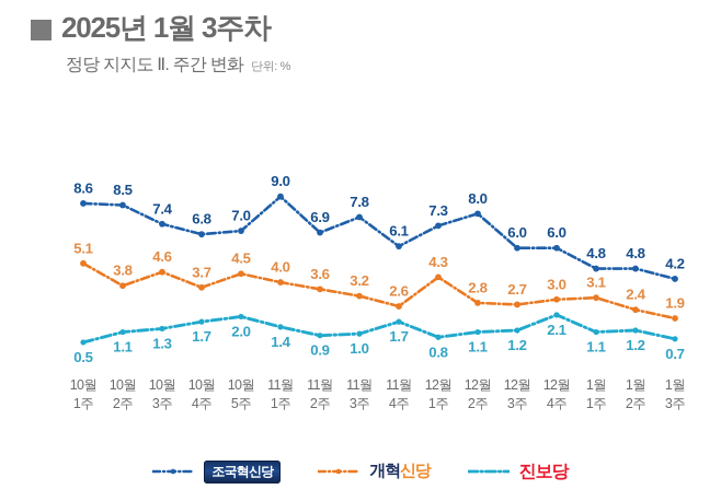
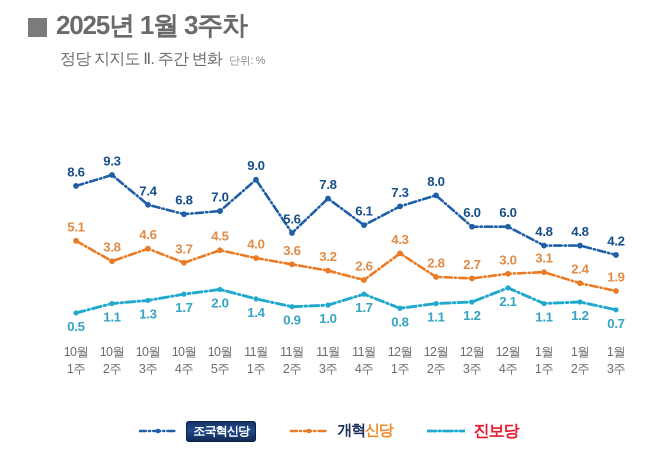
조국혁신당/10월 2주: 8.5 -> 9.3
조국혁신당/11월 2주: 6.9 -> 5.6
